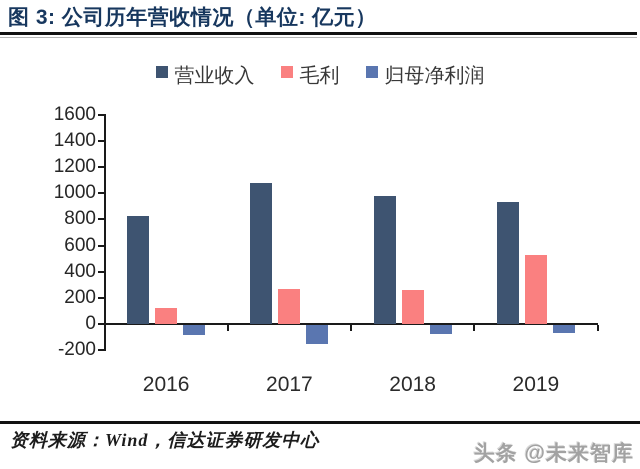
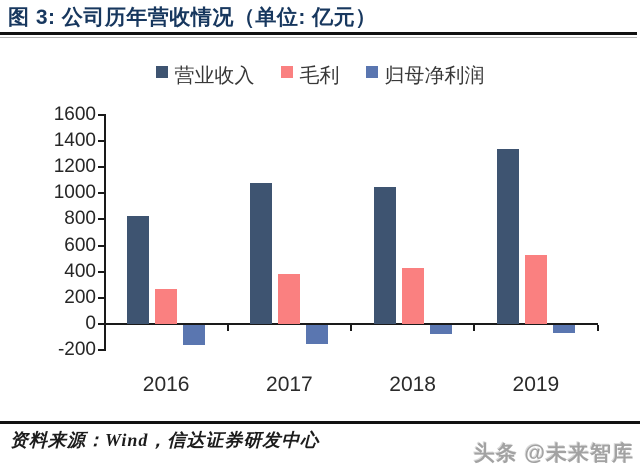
毛利/2016: 120 -> 270
归母净利润/2016: -70 -> -150
毛利/2017: 270 -> 380
营业收入/2018: 980 -> 1050
毛利/2018: 260 -> 430
营业收入/2019: 930 -> 1340
